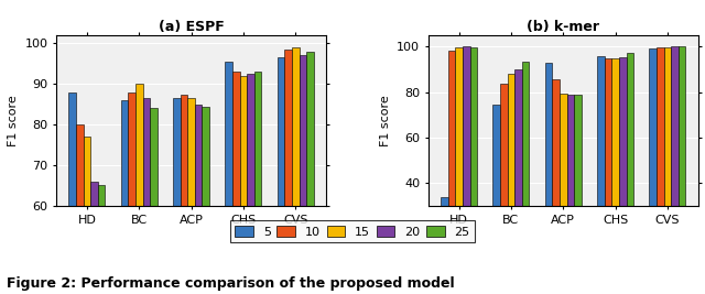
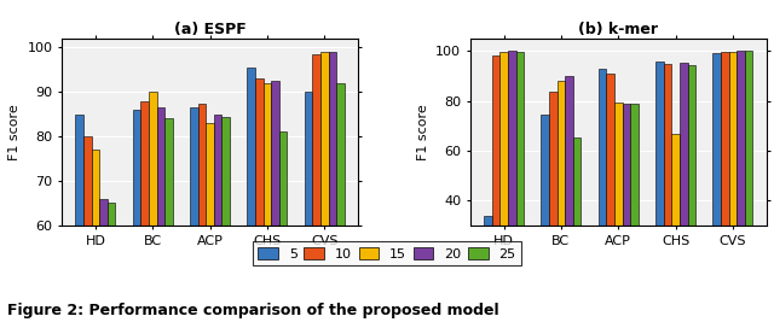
(a) ESPF/5/HD: 88.0 -> 85.0
(a) ESPF/15/ACP: 86.5 -> 83.0
(a) ESPF/25/CHS: 93.0 -> 81.0
(a) ESPF/5/CVS: 96.5 -> 90.0
(a) ESPF/20/CVS: 97.0 -> 99.0
(a) ESPF/25/CVS: 98.0 -> 92.0
(b) k-mer/25/BC: 93.5 -> 65.5
(b) k-mer/10/ACP: 85.5 -> 91.0
(b) k-mer/15/CHS: 95.0 -> 67.0
(b) k-mer/25/CHS: 97.5 -> 94.5
